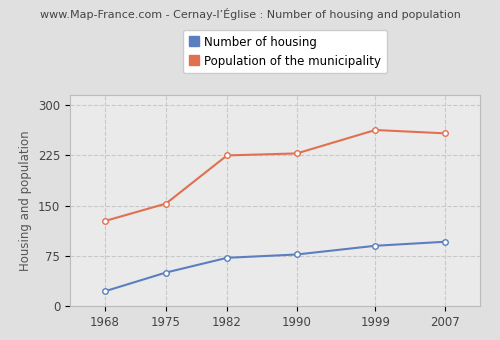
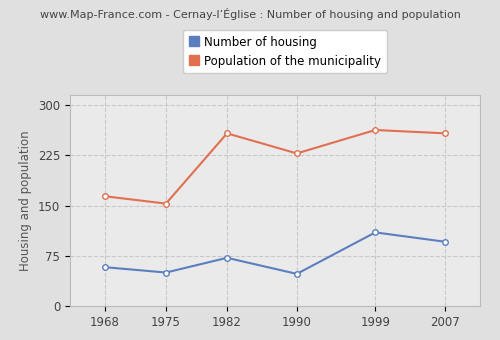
Number of housing/1968: 22 -> 58
Population of the municipality/1968: 127 -> 164
Population of the municipality/1982: 225 -> 258
Number of housing/1990: 77 -> 48
Number of housing/1999: 90 -> 110
